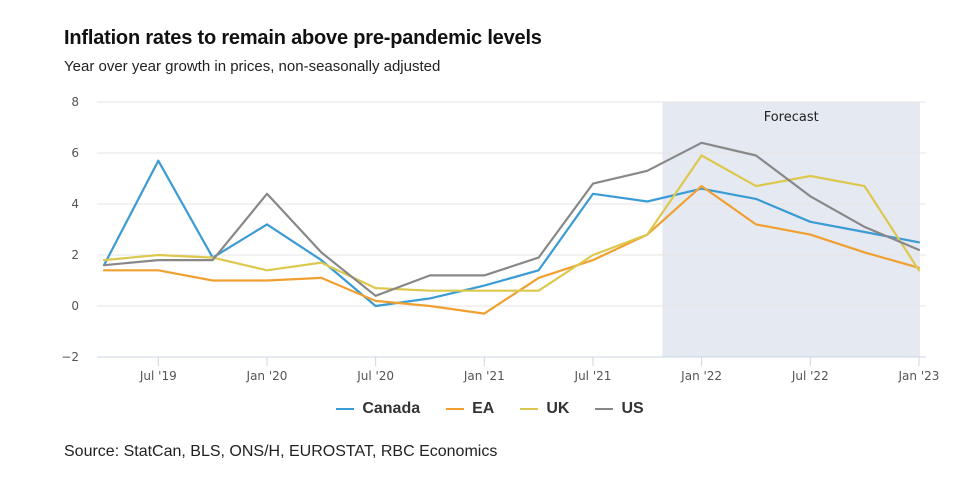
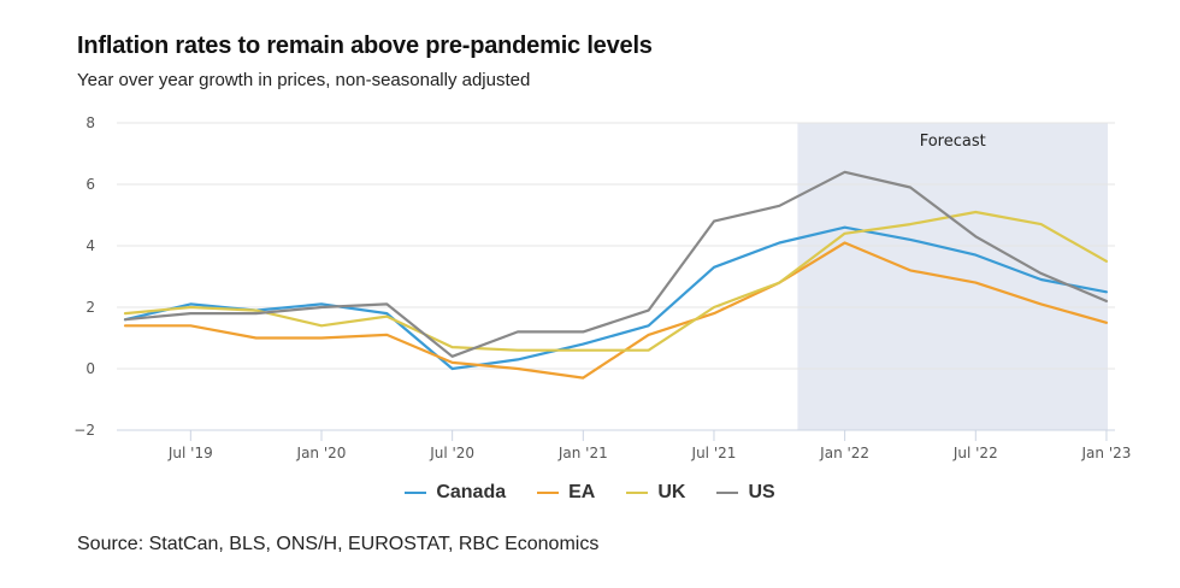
Canada/Jul '19: 5.7 -> 2.1
Canada/Jan '20: 3.2 -> 2.1
US/Jan '20: 4.4 -> 2.0
Canada/Jul '21: 4.4 -> 3.3
EA/Jan '22: 4.7 -> 4.1
UK/Jan '22: 5.9 -> 4.4
Canada/Jul '22: 3.3 -> 3.7
UK/Jan '23: 1.4 -> 3.5
